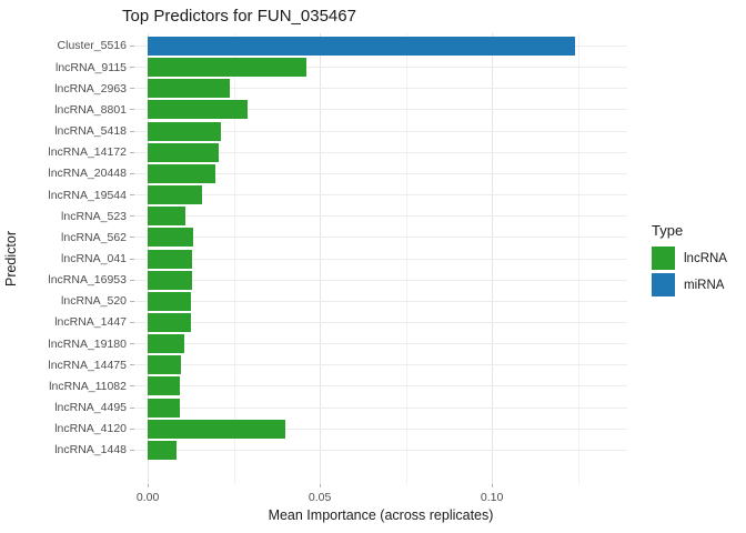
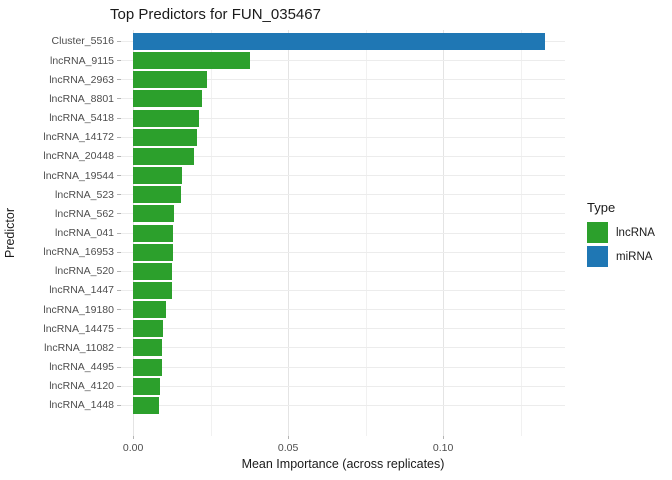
Cluster_5516: 0.124 -> 0.133
lncRNA_9115: 0.046 -> 0.038
lncRNA_8801: 0.029 -> 0.022
lncRNA_523: 0.011 -> 0.015
lncRNA_4120: 0.040 -> 0.009
